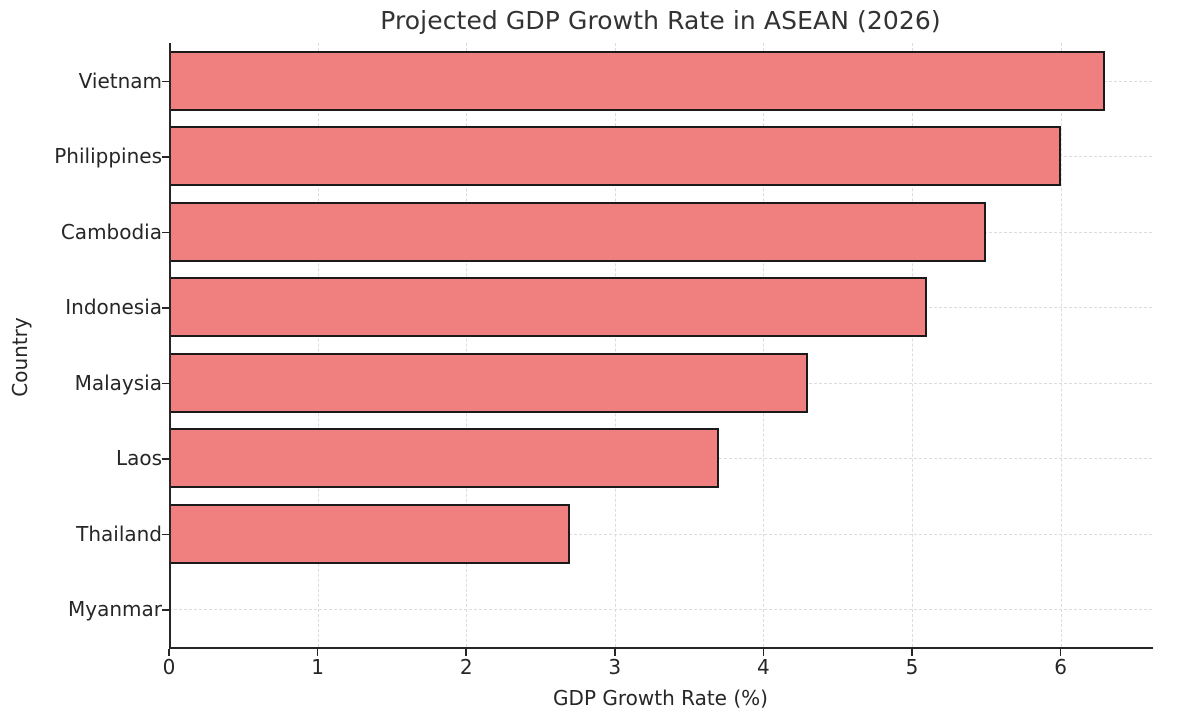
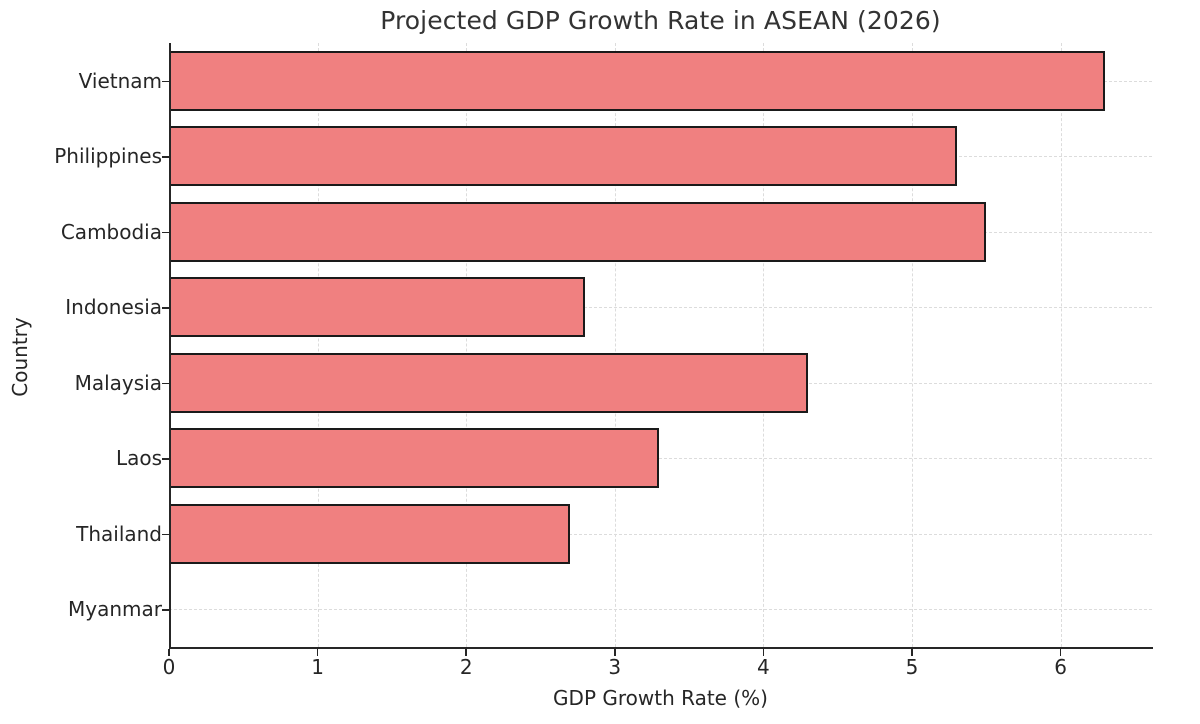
Philippines: 6.0 -> 5.3
Indonesia: 5.1 -> 2.8
Laos: 3.7 -> 3.3
